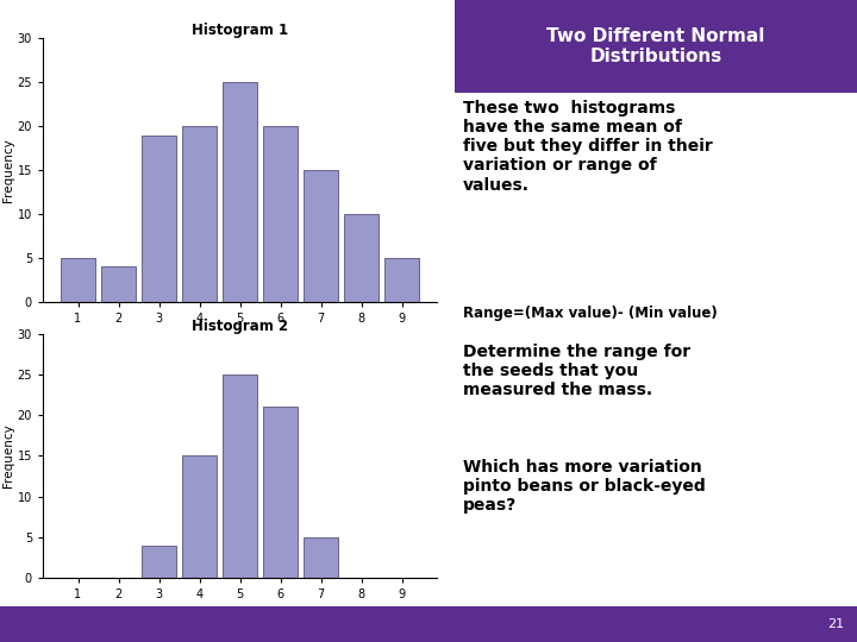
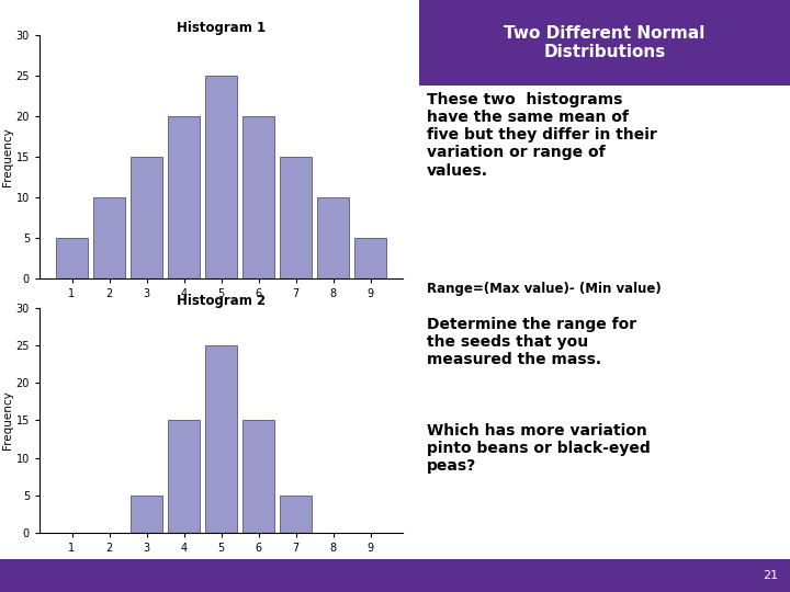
Histogram 1/2: 4 -> 10
Histogram 1/3: 19 -> 15
Histogram 2/3: 4 -> 5
Histogram 2/6: 21 -> 15
